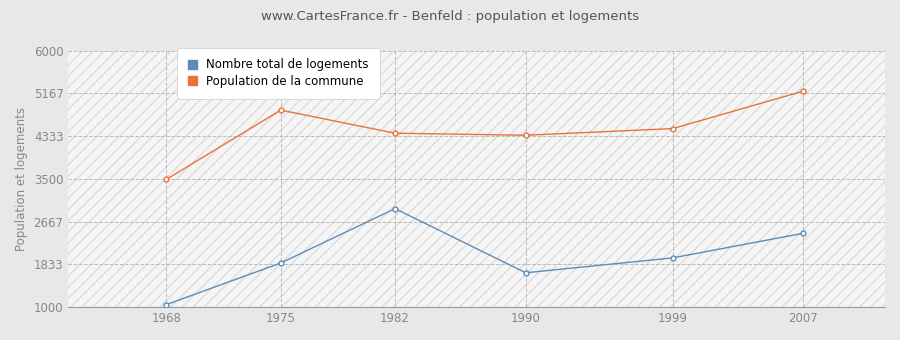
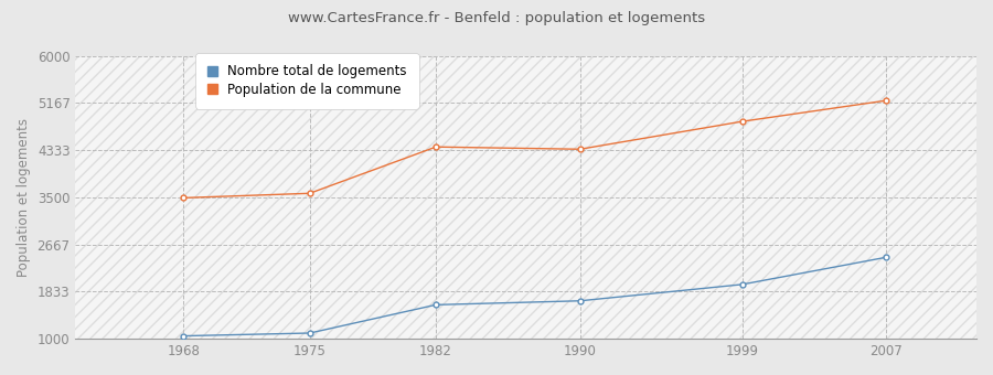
Nombre total de logements/1975: 1860 -> 1100
Population de la commune/1975: 4840 -> 3570
Nombre total de logements/1982: 2920 -> 1600
Population de la commune/1999: 4480 -> 4840
